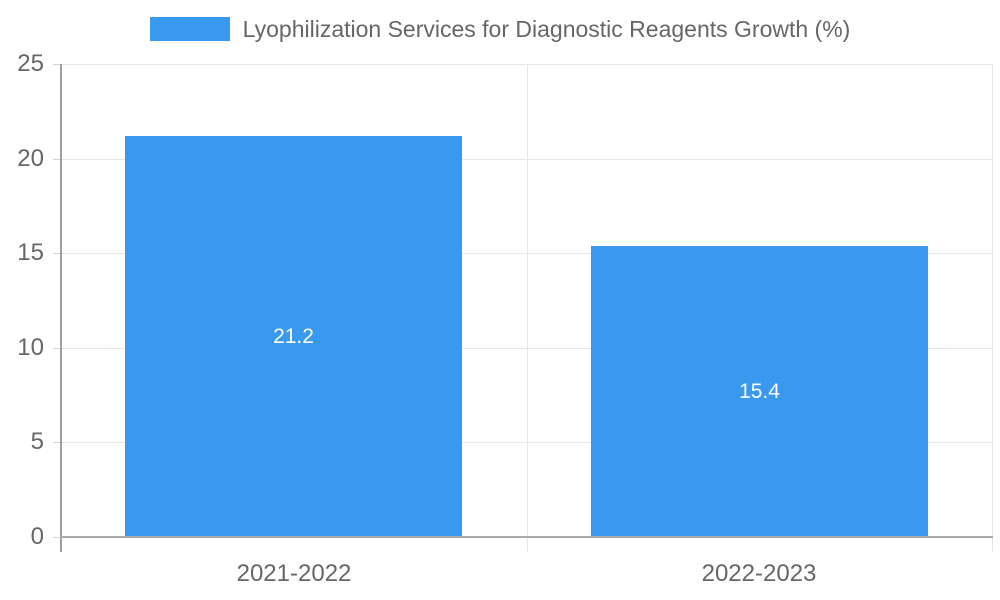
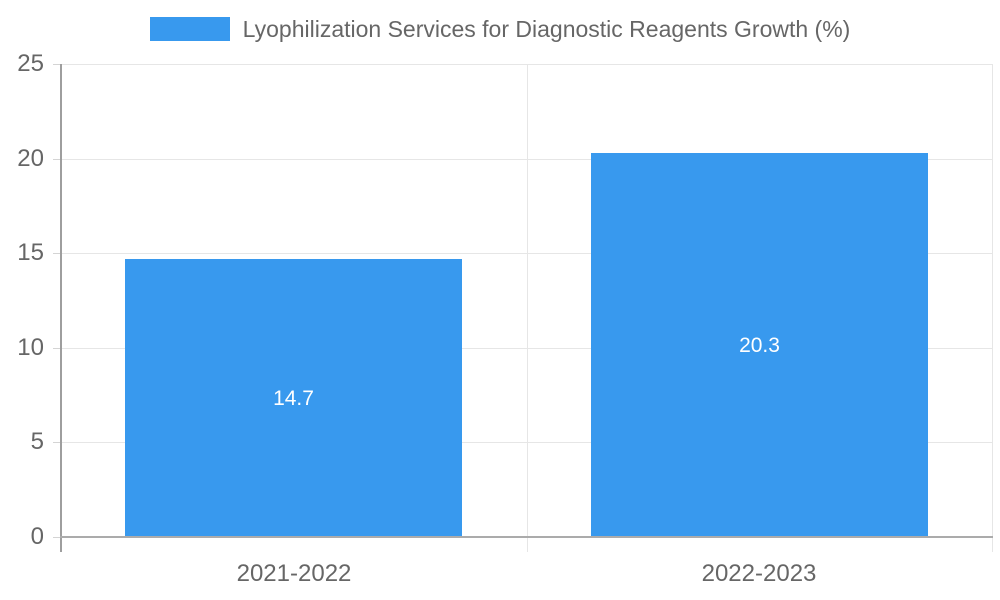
2021-2022: 21.2 -> 14.7
2022-2023: 15.4 -> 20.3
